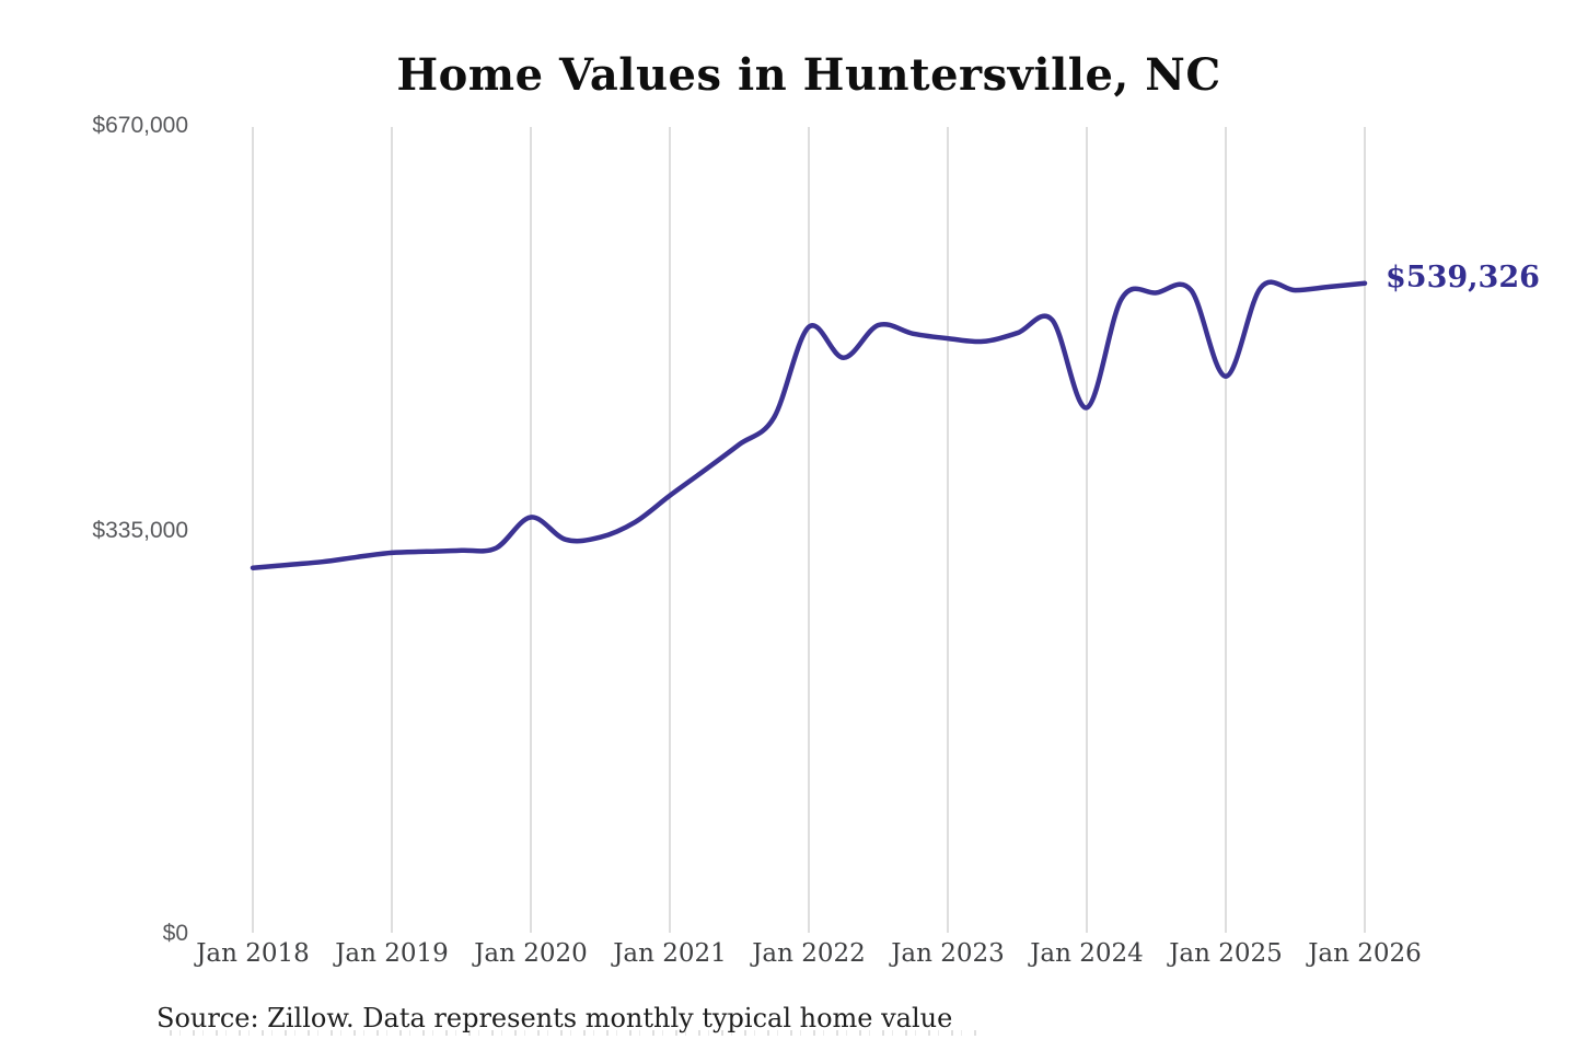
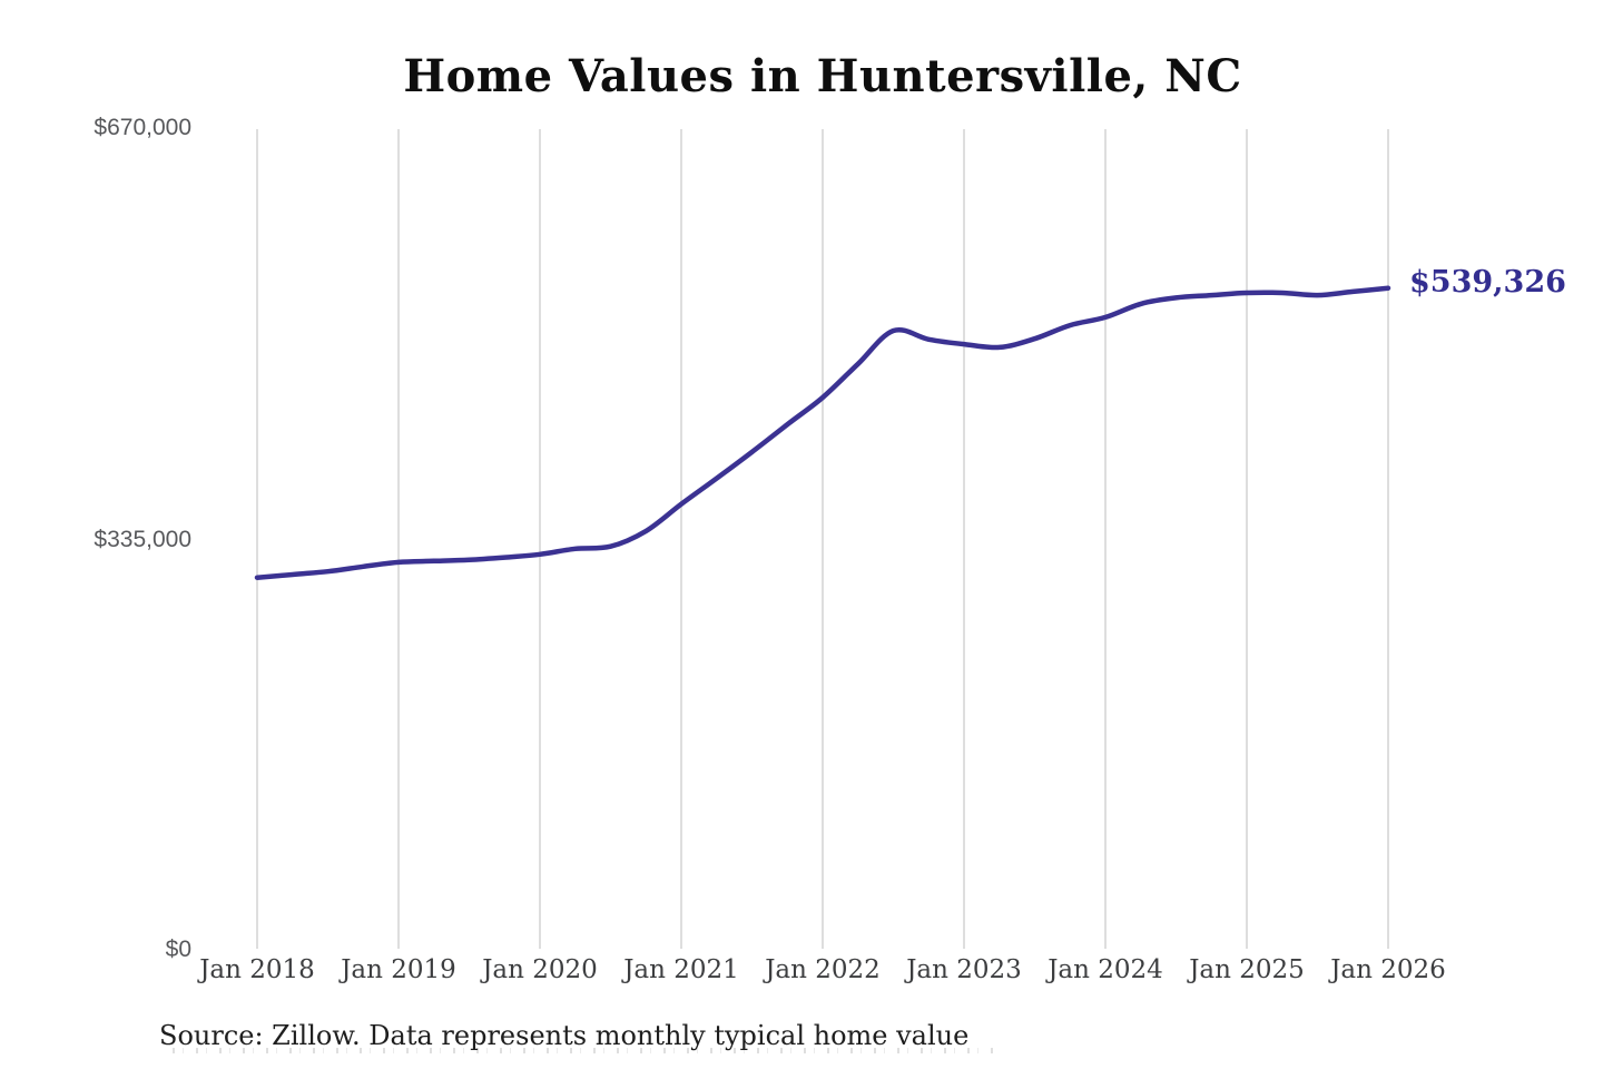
Jan 2020: $345000 -> $322000
Jan 2022: $503000 -> $450000
Jan 2024: $436000 -> $516000
Jan 2025: $462000 -> $536000
